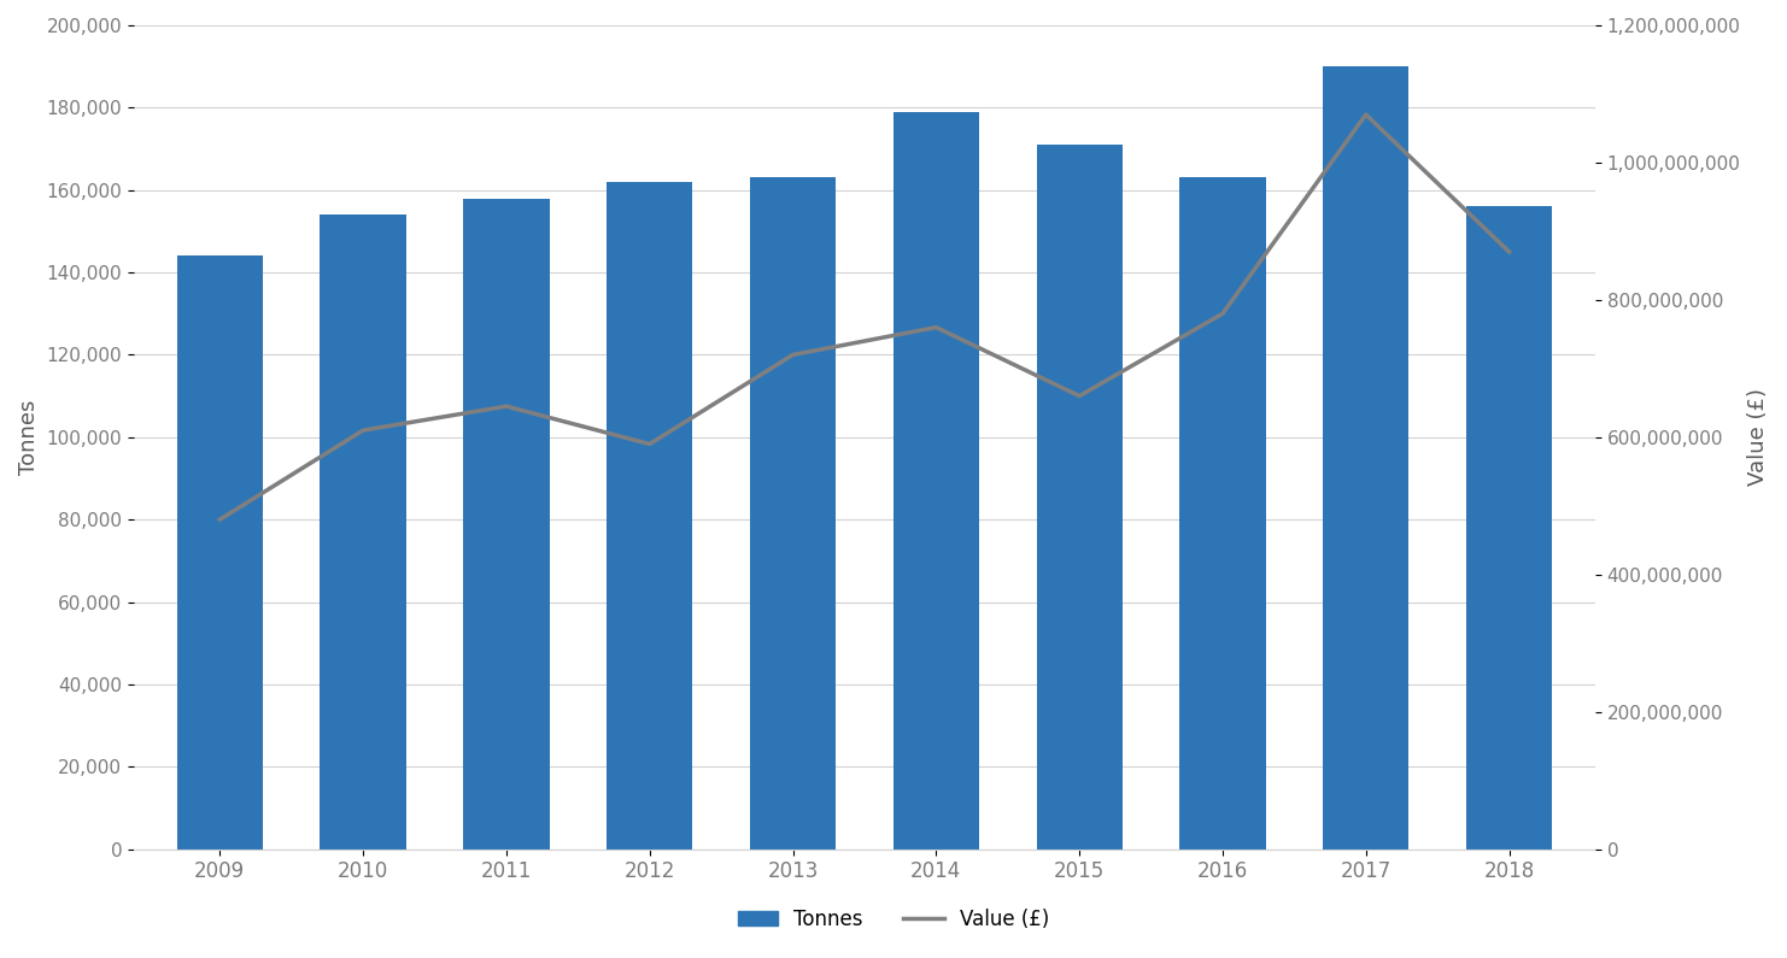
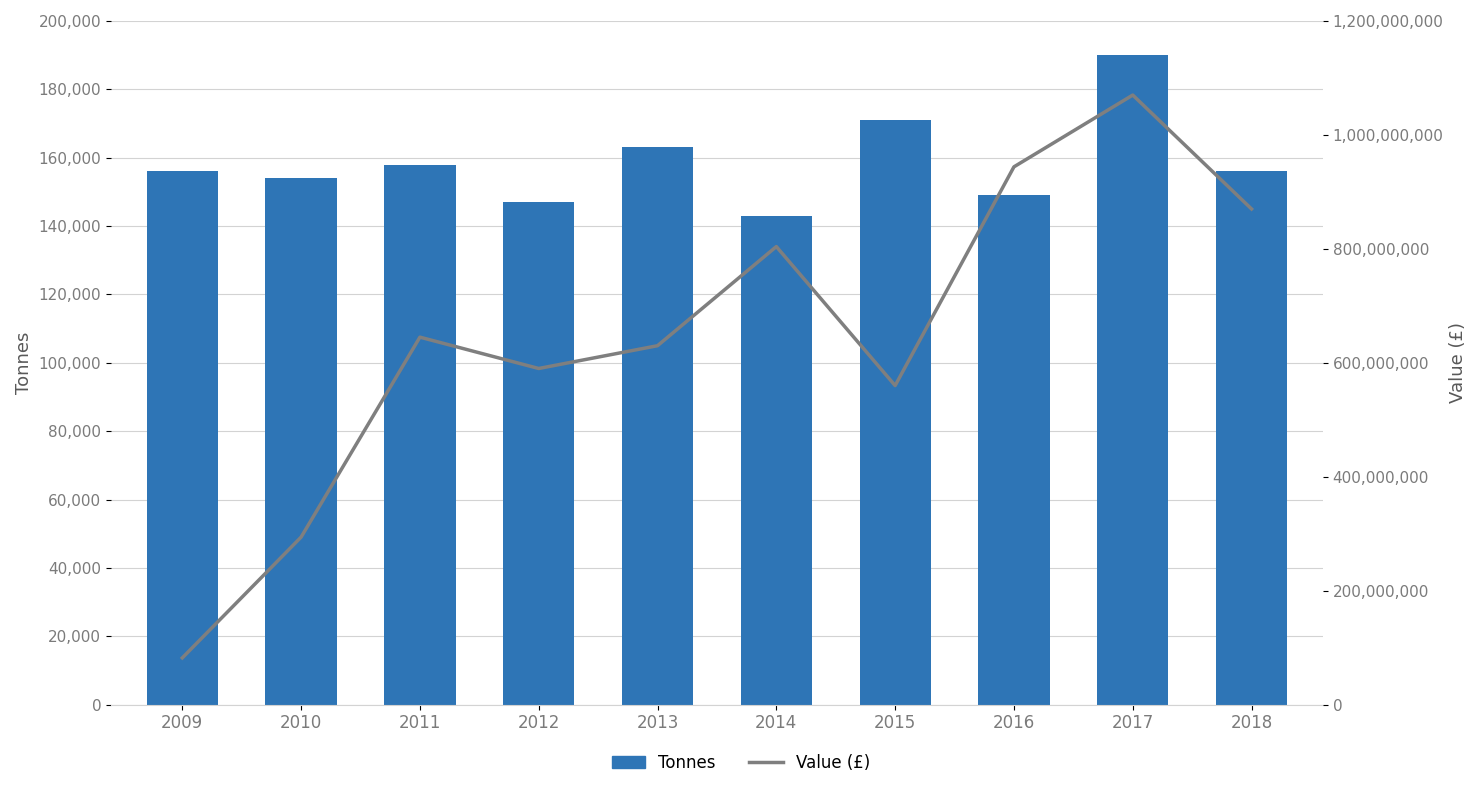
Tonnes/2009: 144,000 -> 156,000
Value (£)/2009: 480,000,000 -> 82,000,000
Value (£)/2010: 610,000,000 -> 294,000,000
Tonnes/2012: 162,000 -> 147,000
Value (£)/2013: 720,000,000 -> 630,000,000
Tonnes/2014: 179,000 -> 143,000
Value (£)/2014: 760,000,000 -> 804,000,000
Value (£)/2015: 660,000,000 -> 560,000,000
Tonnes/2016: 163,000 -> 149,000
Value (£)/2016: 780,000,000 -> 944,000,000
